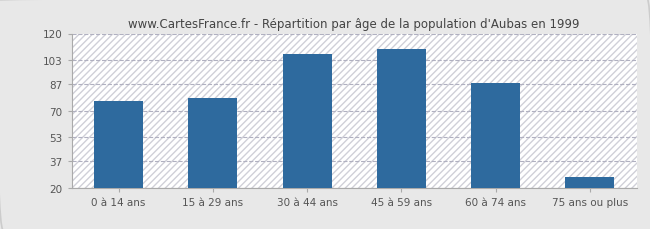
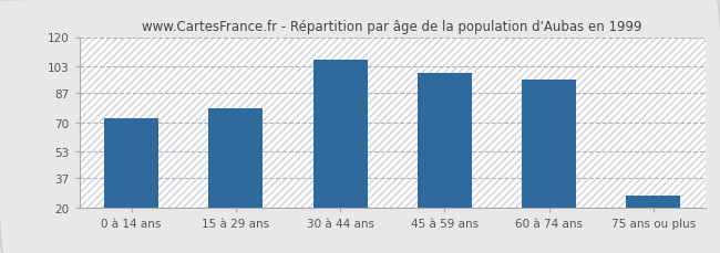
0 à 14 ans: 76 -> 72
45 à 59 ans: 110 -> 99
60 à 74 ans: 88 -> 95
